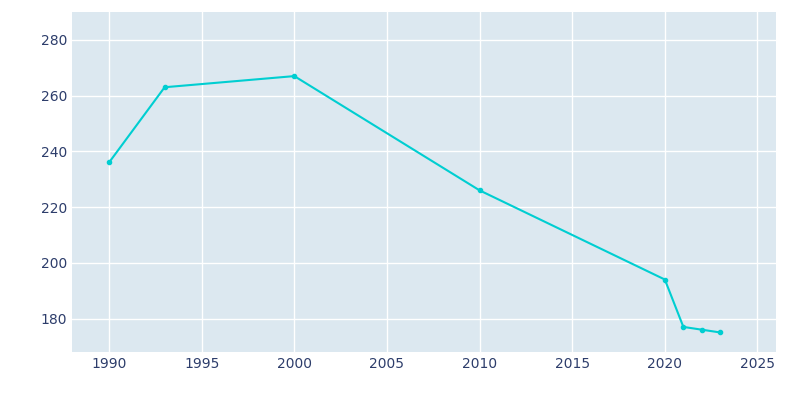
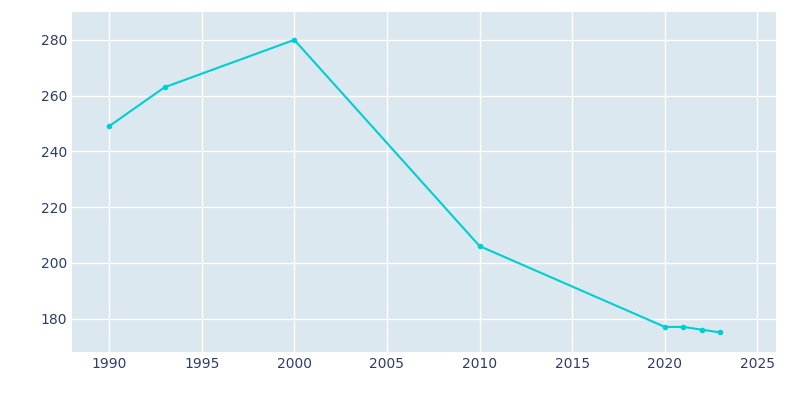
1990: 236 -> 249
2000: 267 -> 280
2010: 226 -> 206
2020: 194 -> 177
